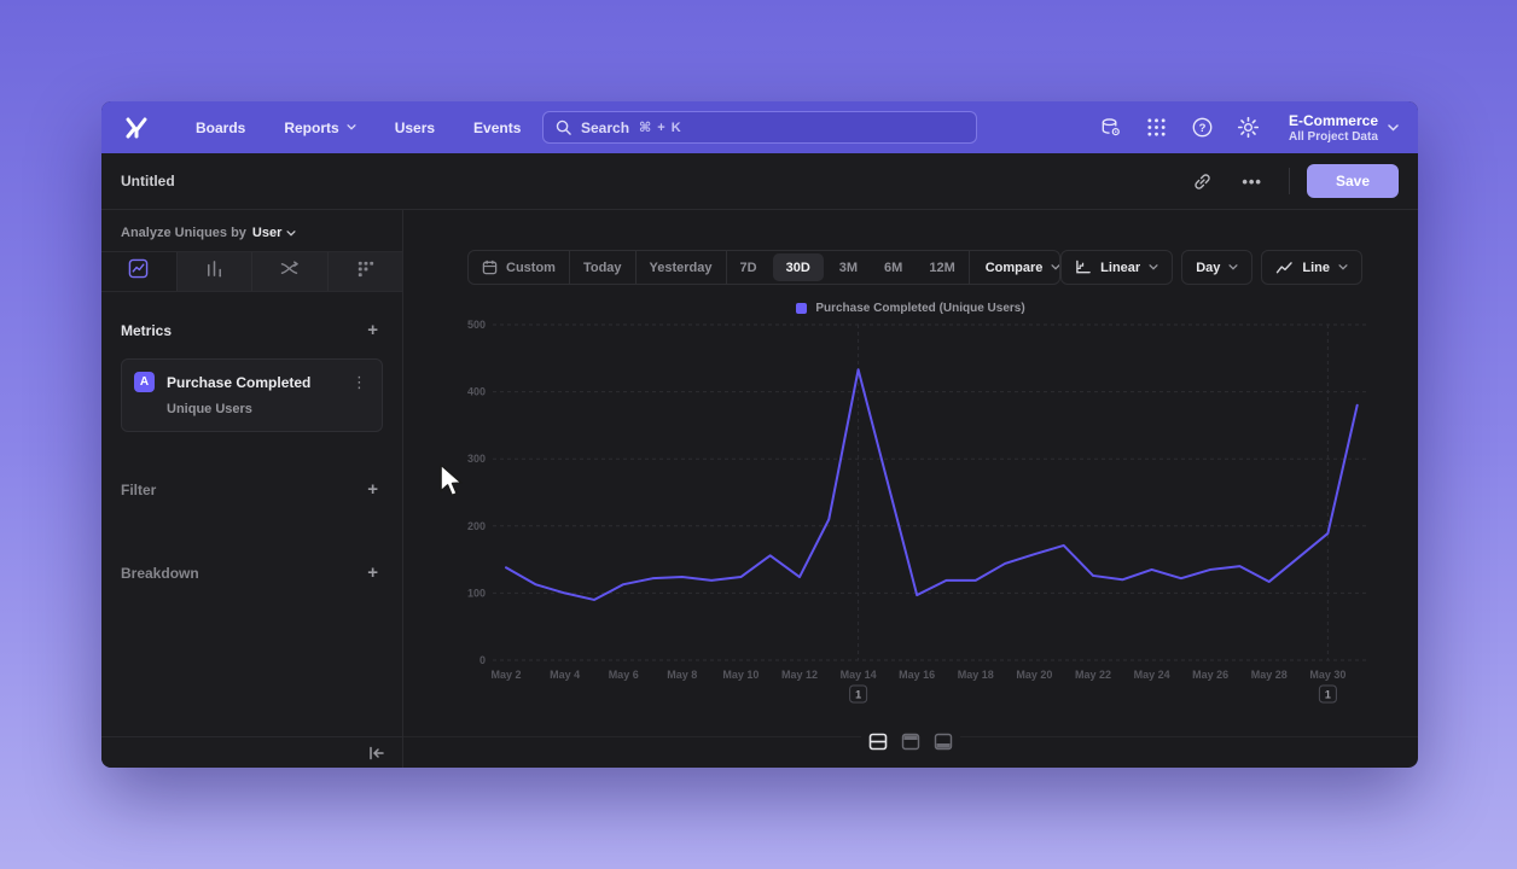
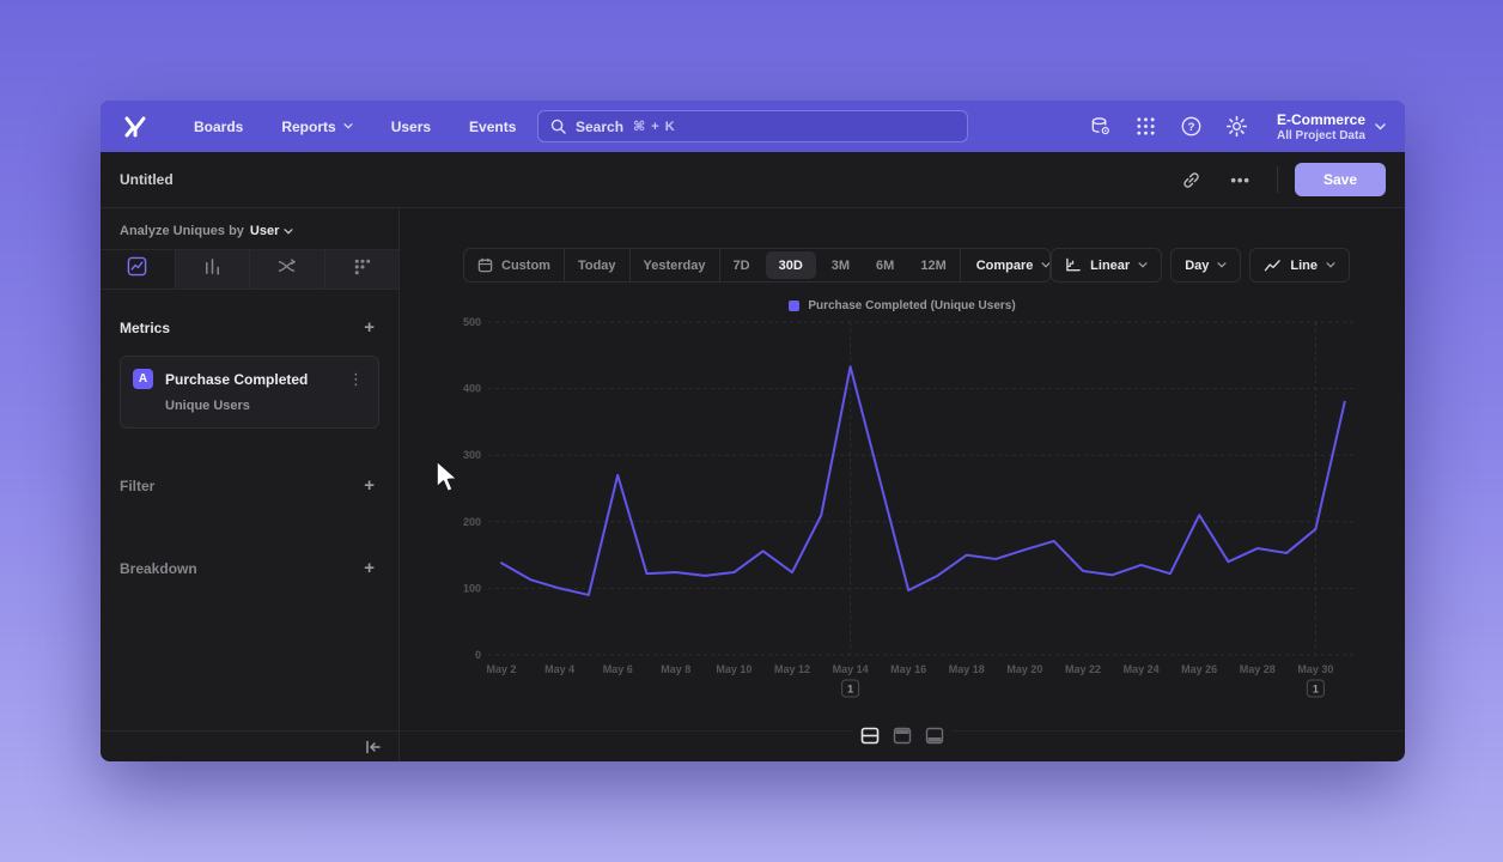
May 6: 110 -> 270
May 18: 120 -> 150
May 26: 140 -> 210
May 28: 120 -> 160
